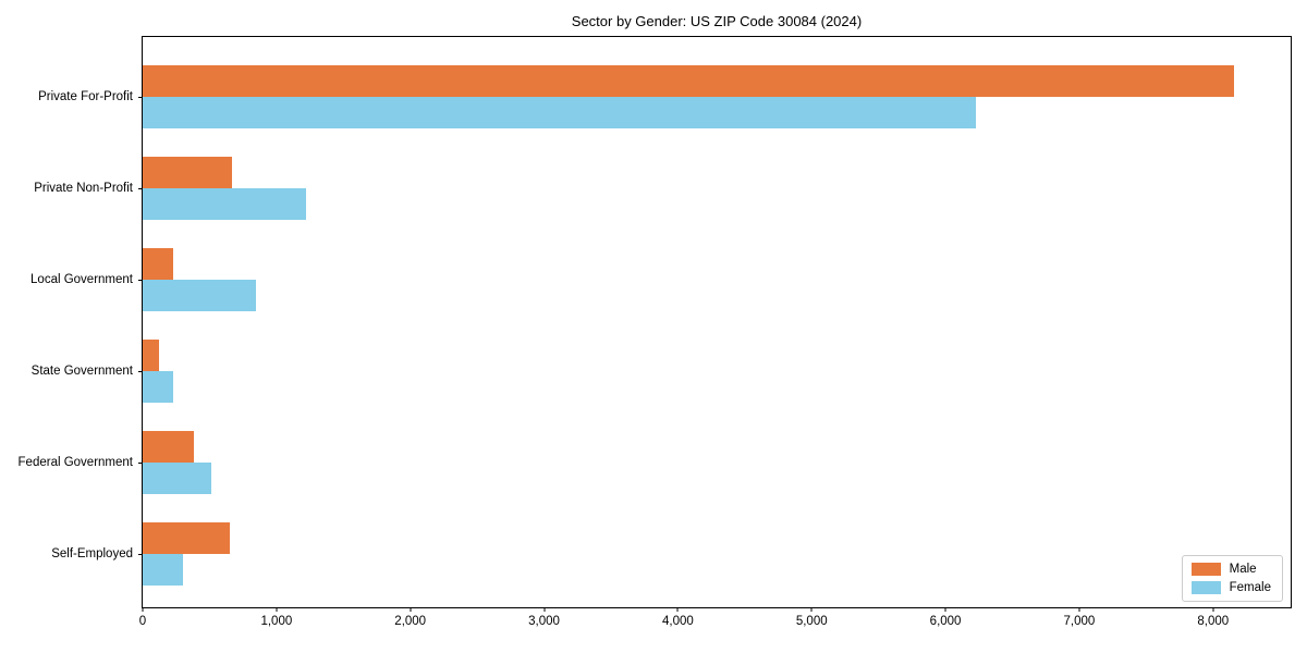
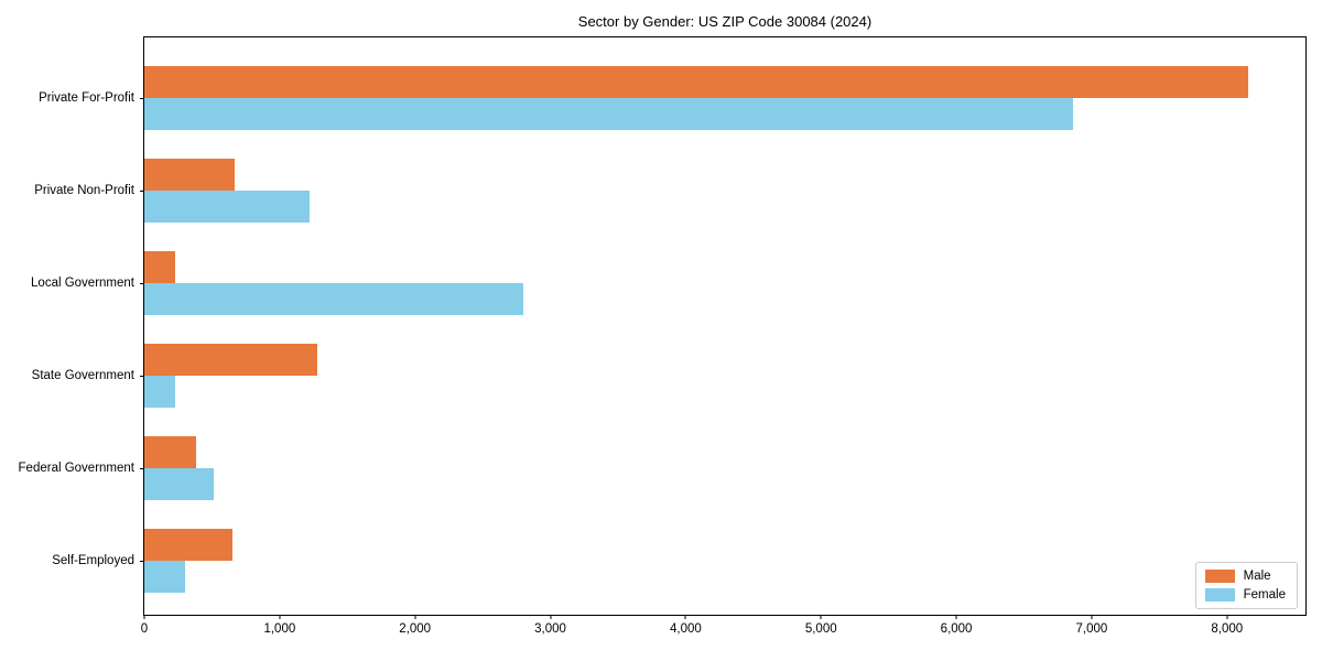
Female/Private For-Profit: 6220 -> 6860
Female/Local Government: 840 -> 2800
Male/State Government: 120 -> 1280
